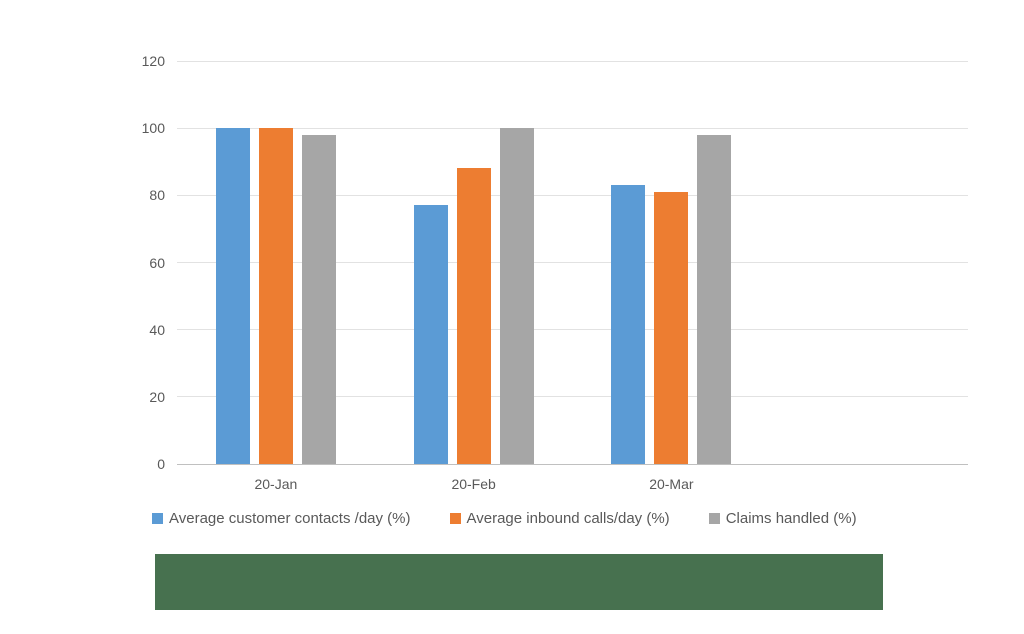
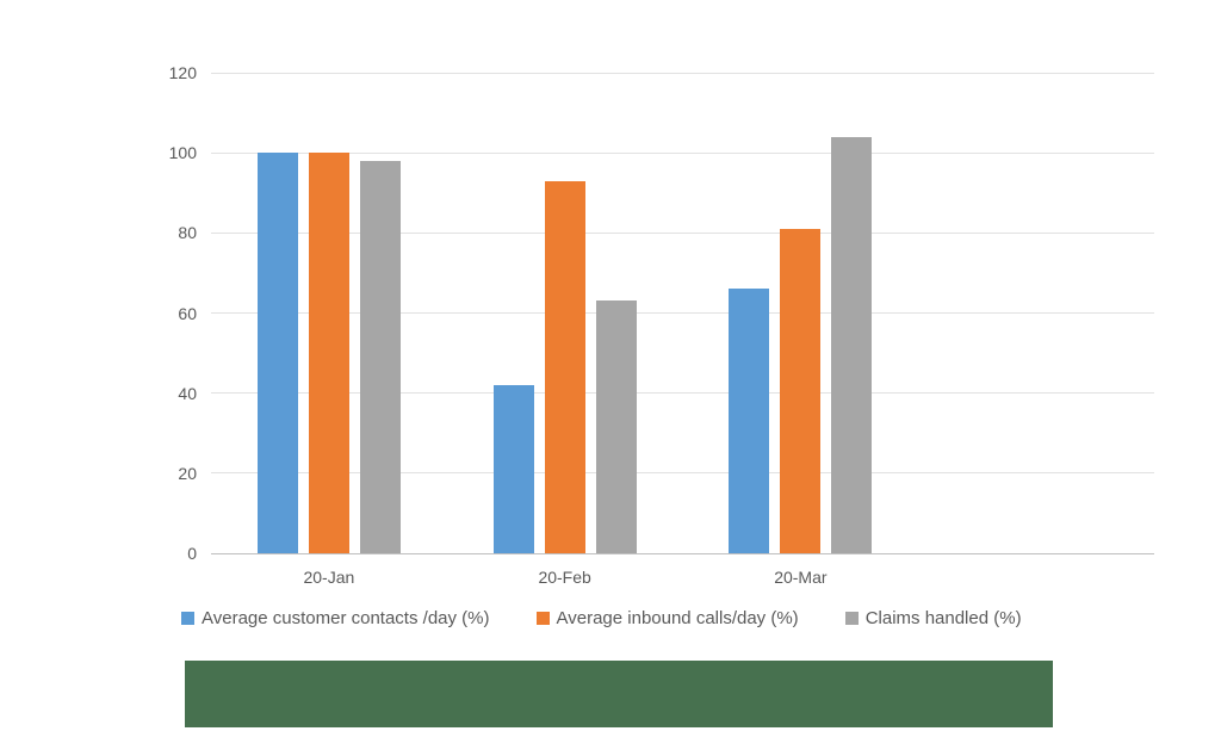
Average customer contacts /day (%)/20-Feb: 77 -> 42
Average inbound calls/day (%)/20-Feb: 88 -> 93
Claims handled (%)/20-Feb: 100 -> 63
Average customer contacts /day (%)/20-Mar: 83 -> 66
Claims handled (%)/20-Mar: 98 -> 104
